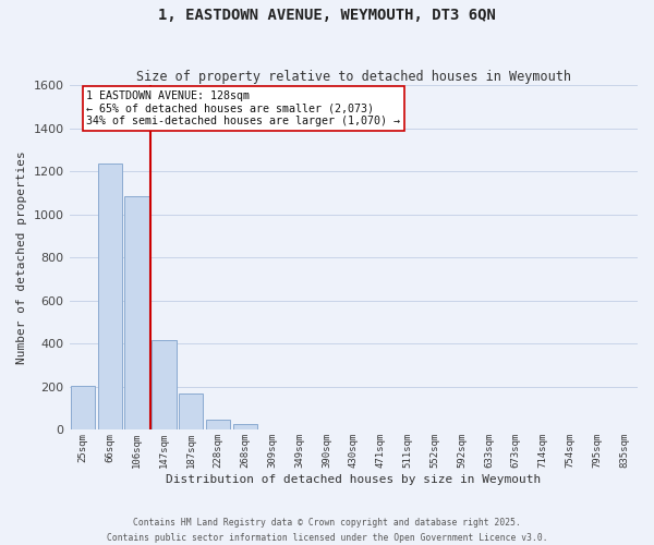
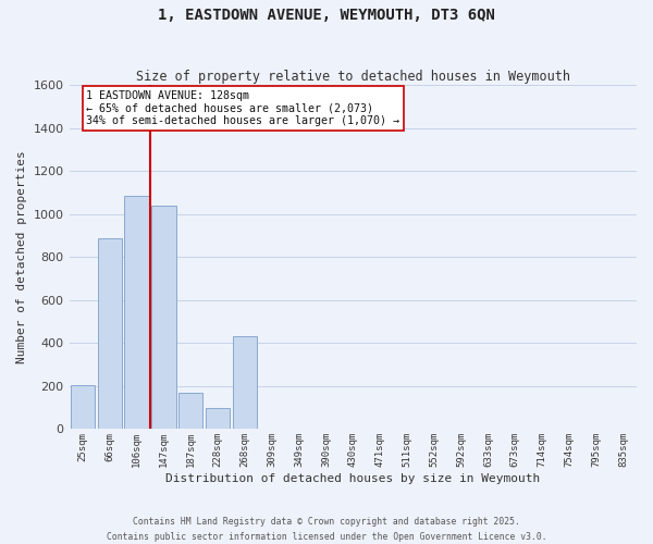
66sqm: 1240 -> 890
147sqm: 420 -> 1040
228sqm: 50 -> 100
268sqm: 20 -> 430
